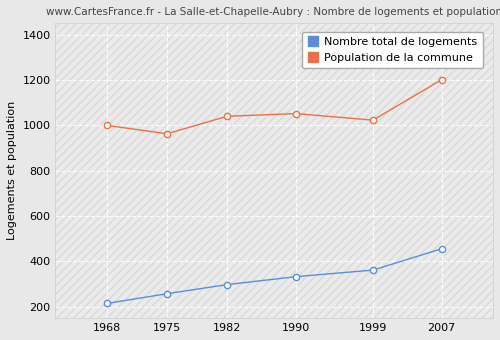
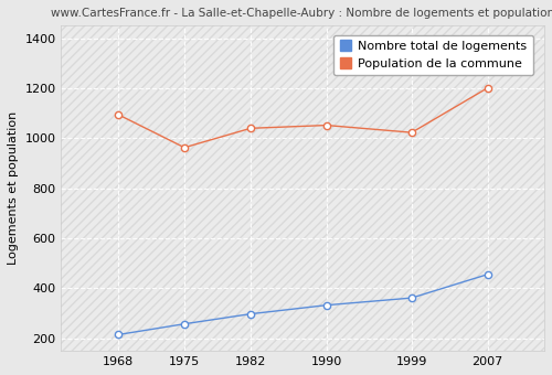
Population de la commune/1968: 1000 -> 1095
